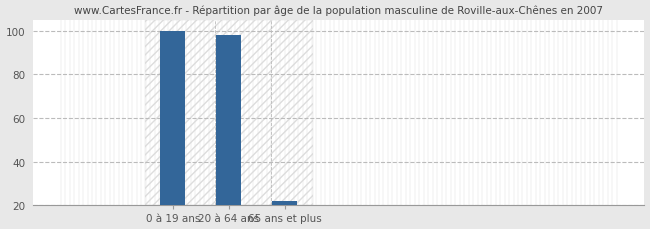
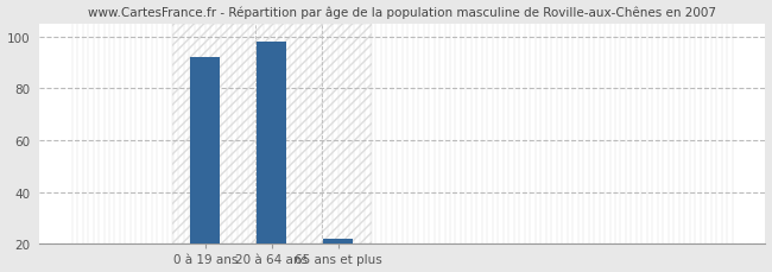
0 à 19 ans: 100 -> 92
